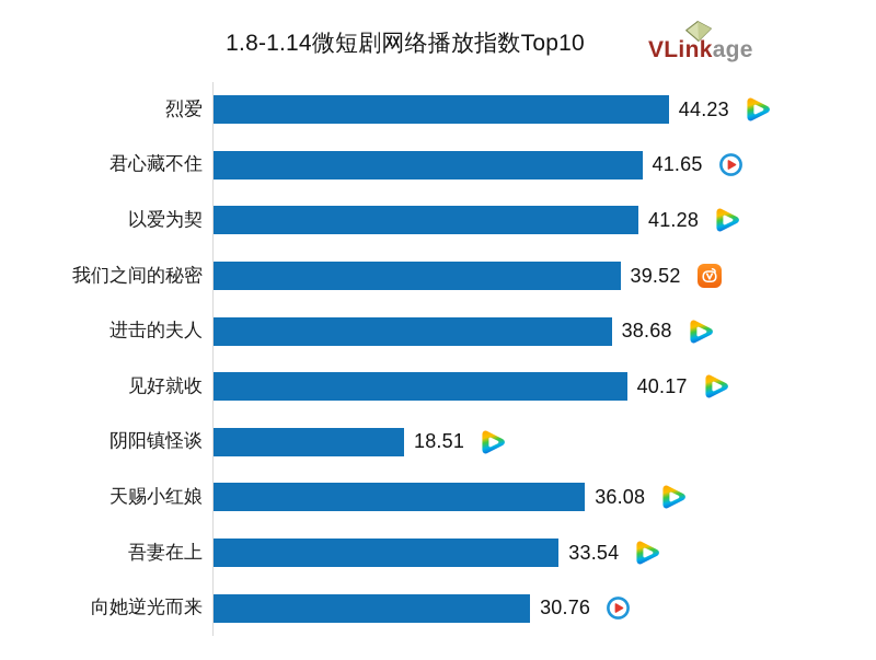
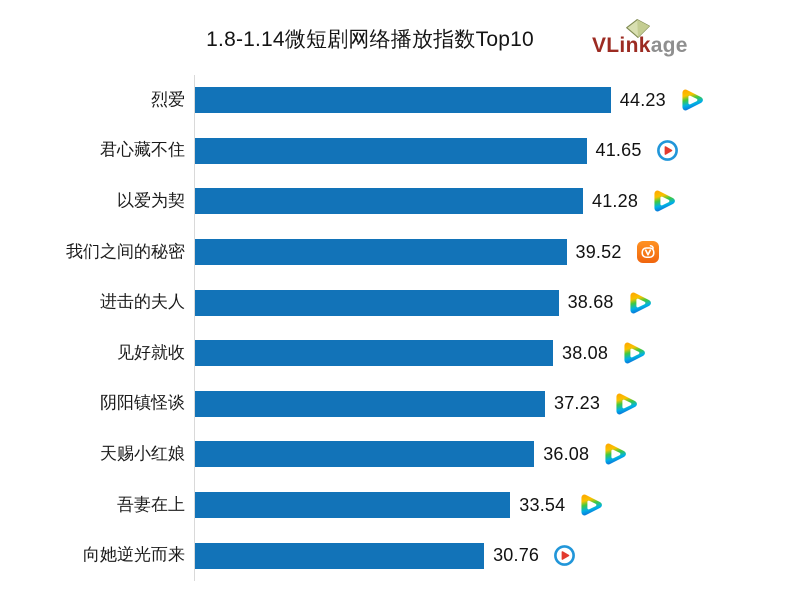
见好就收: 40.17 -> 38.08
阴阳镇怪谈: 18.51 -> 37.23
